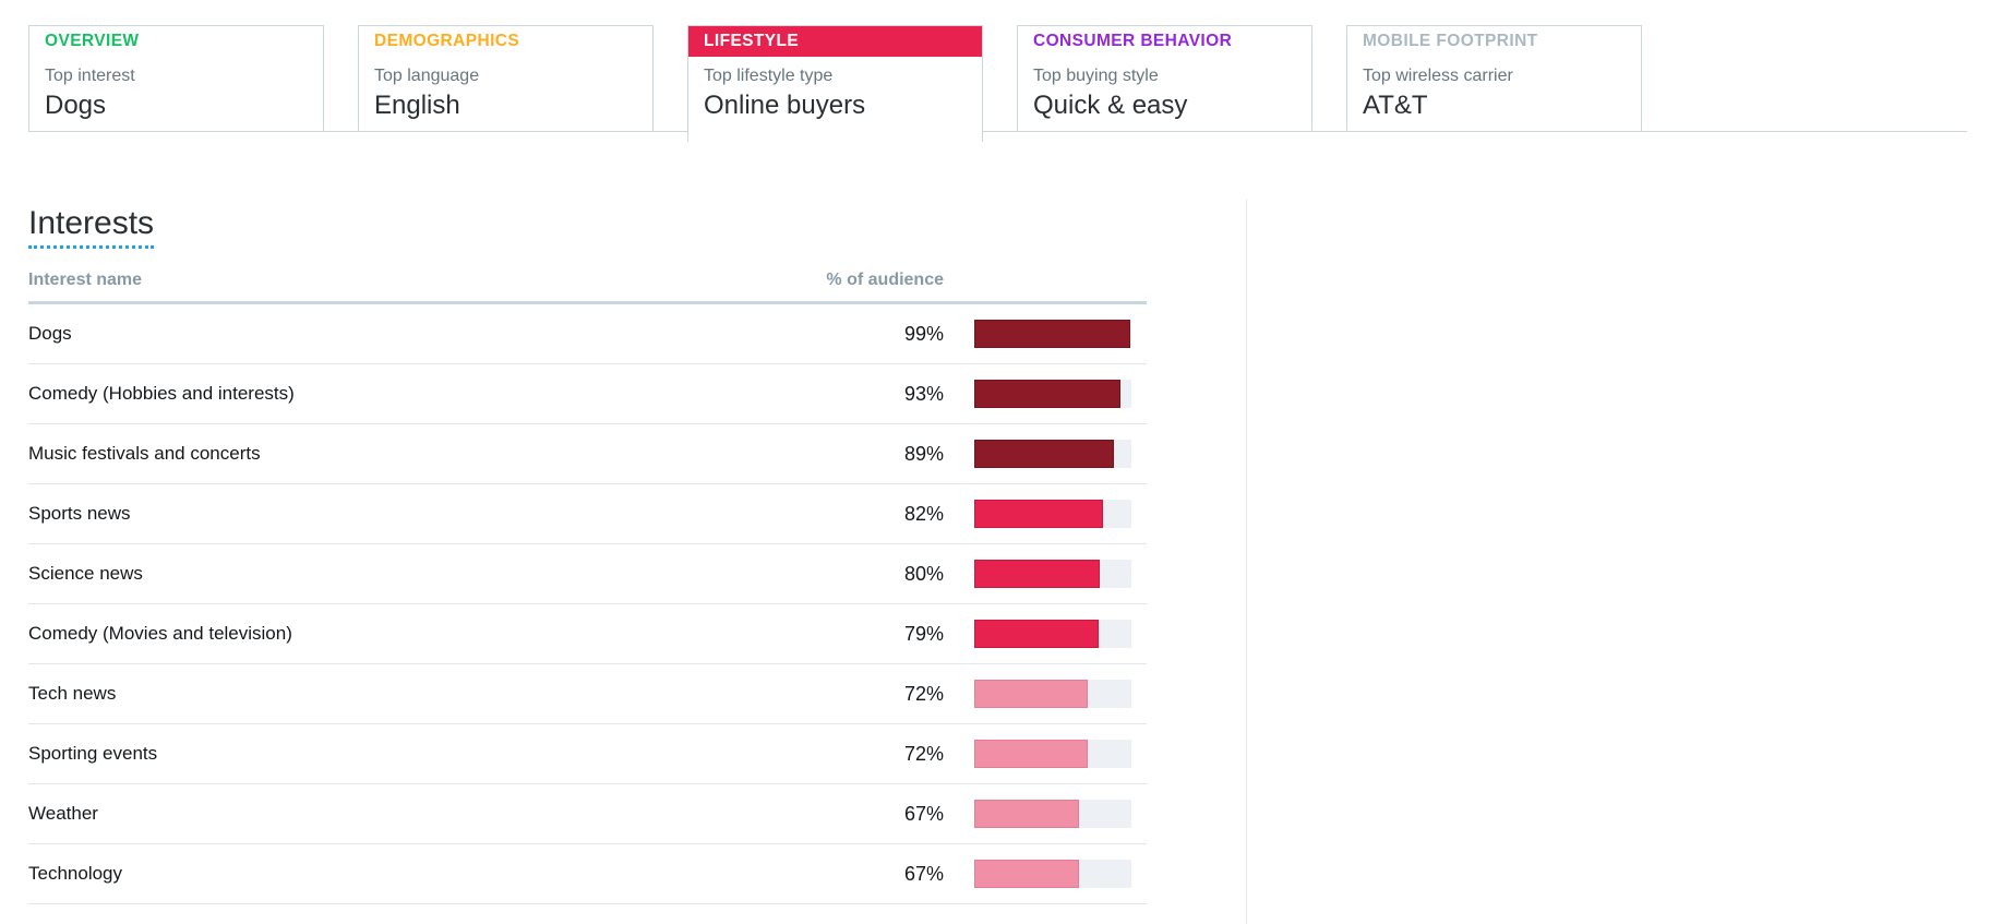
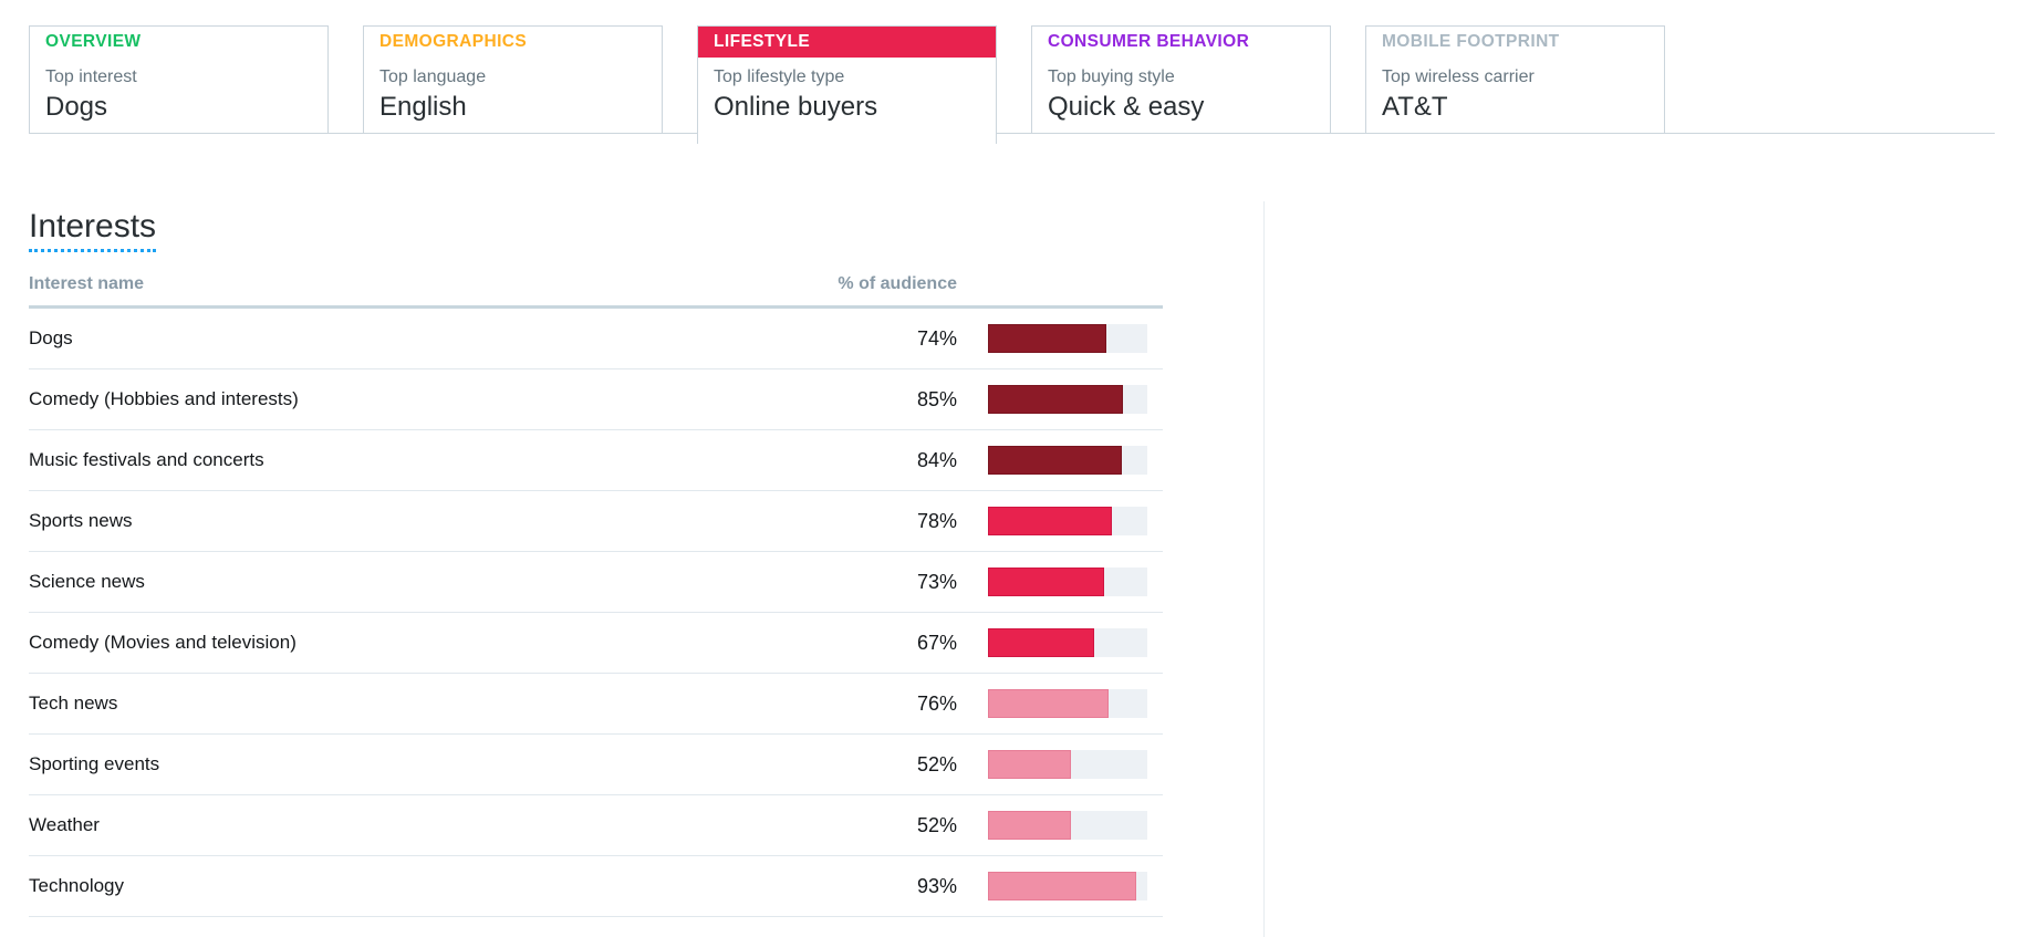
Dogs: 99% -> 74%
Comedy (Hobbies and interests): 93% -> 85%
Music festivals and concerts: 89% -> 84%
Sports news: 82% -> 78%
Science news: 80% -> 73%
Comedy (Movies and television): 79% -> 67%
Tech news: 72% -> 76%
Sporting events: 72% -> 52%
Weather: 67% -> 52%
Technology: 67% -> 93%
